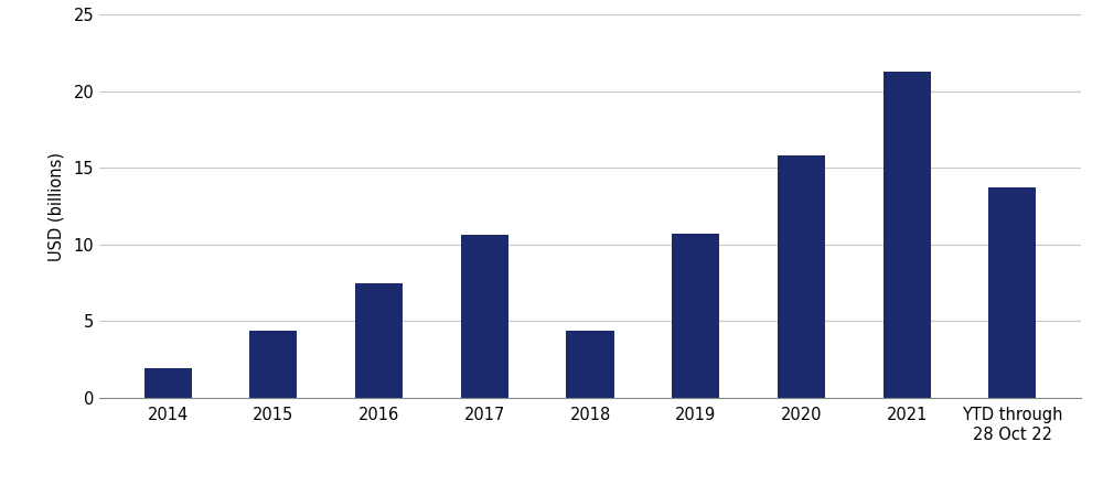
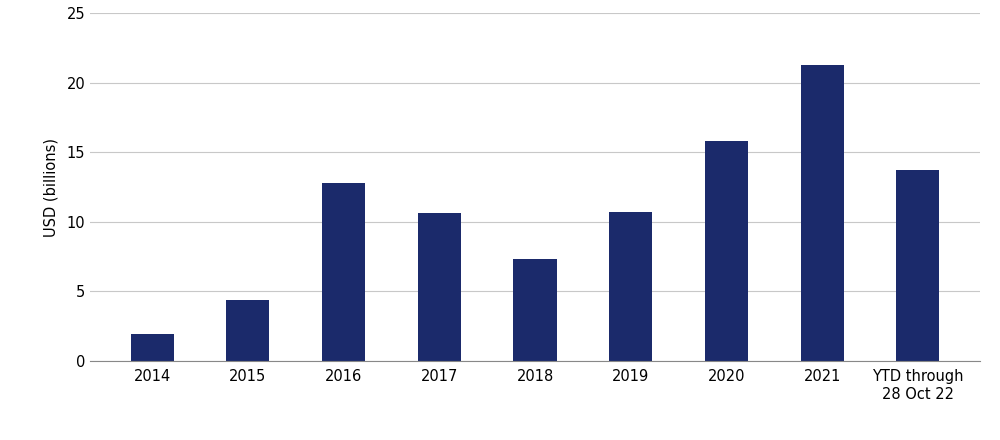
2016: 7.5 -> 12.8
2018: 4.4 -> 7.3
